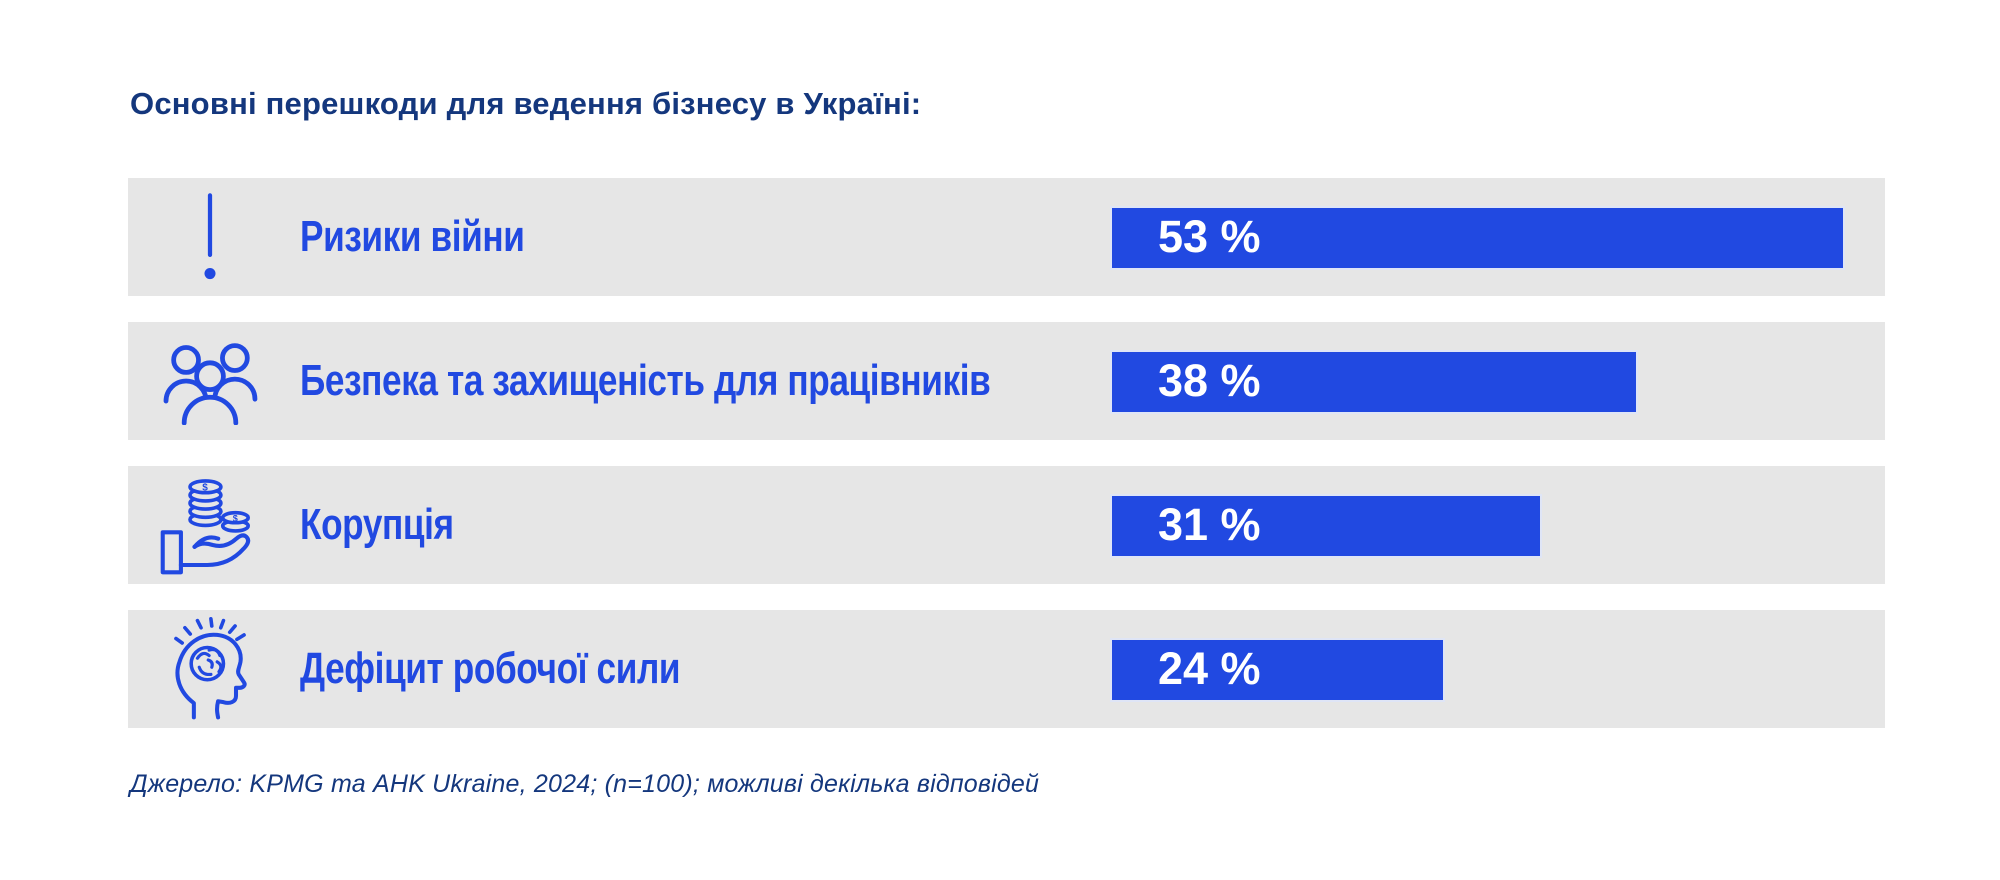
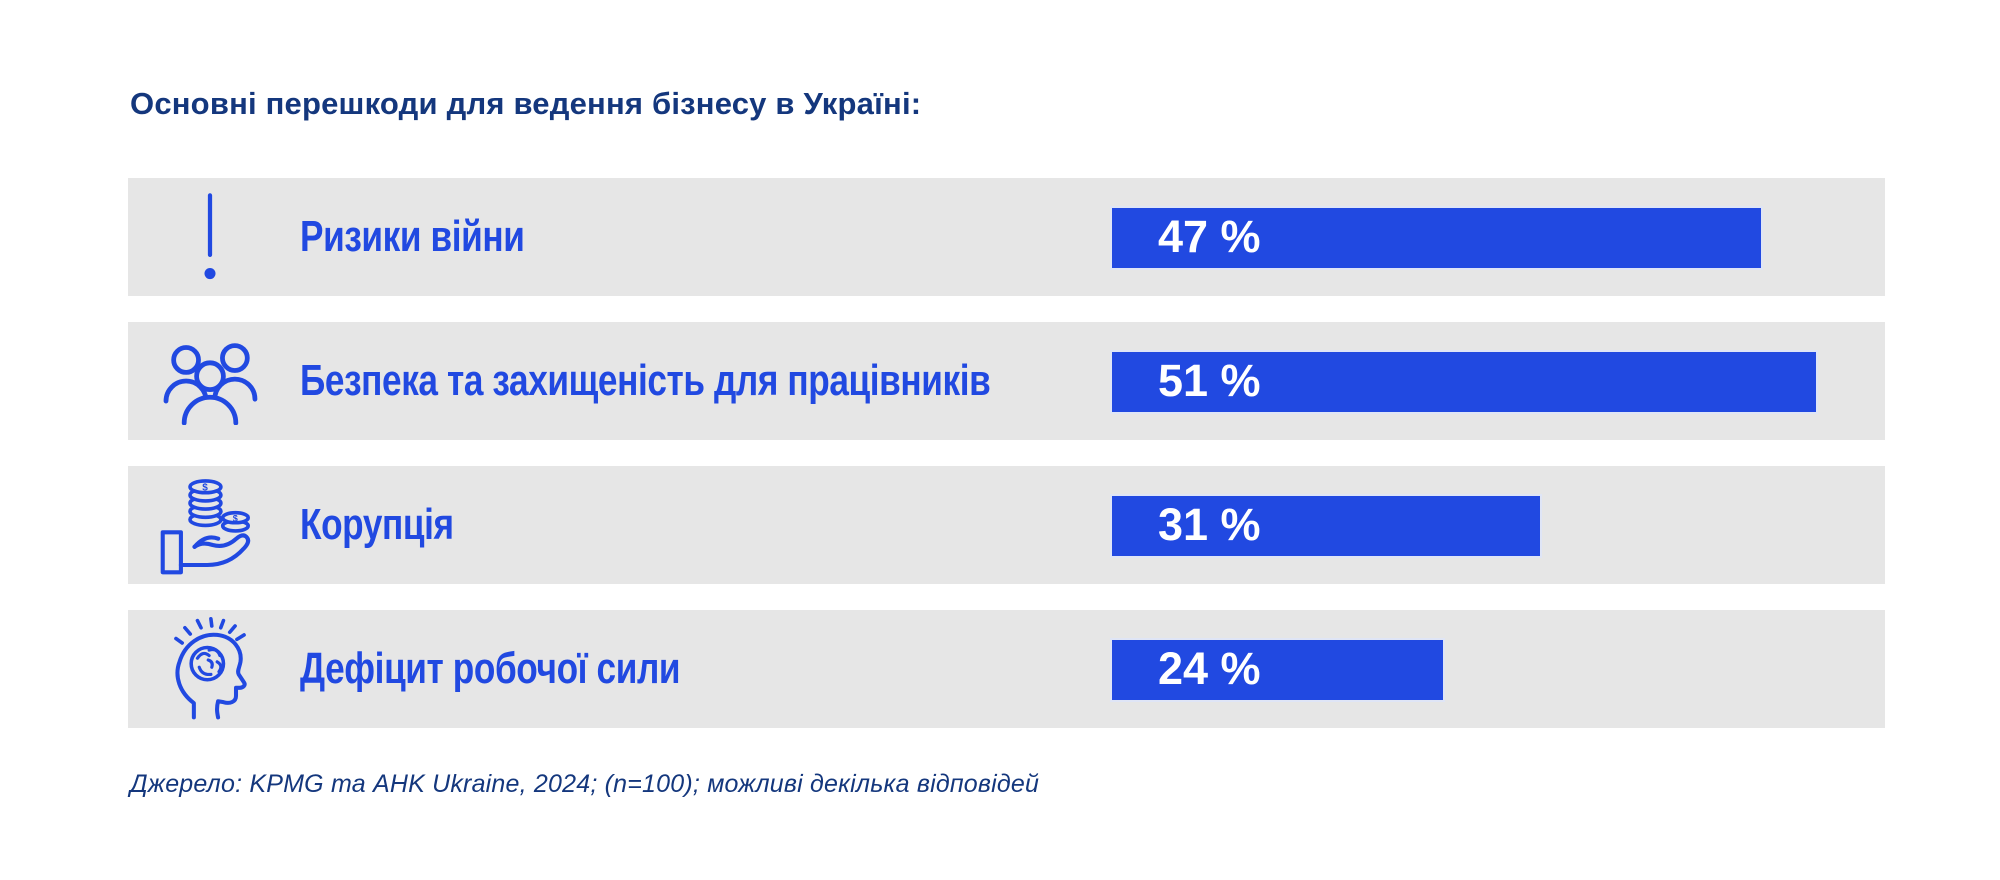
Ризики війни: 53 -> 47
Безпека та захищеність для працівників: 38 -> 51
